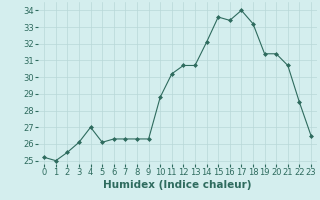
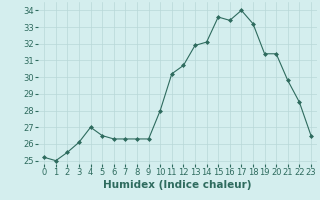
5: 26.1 -> 26.5
10: 28.8 -> 28.0
13: 30.7 -> 31.9
21: 30.7 -> 29.8
